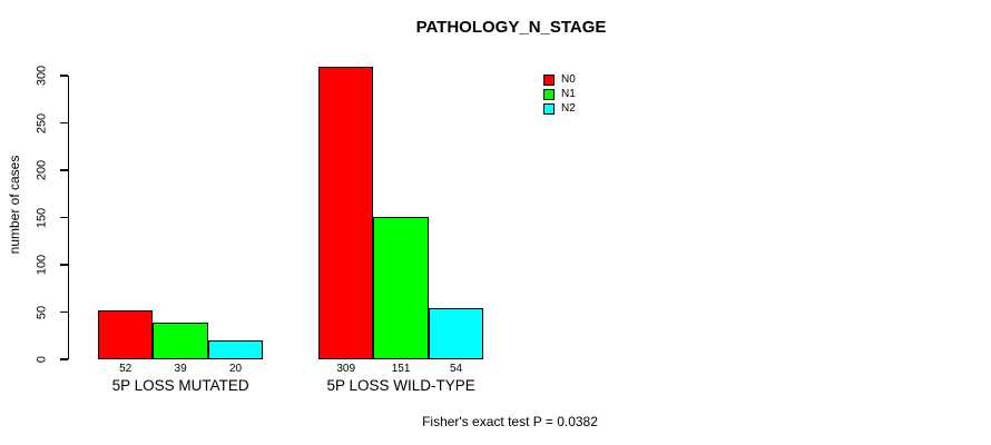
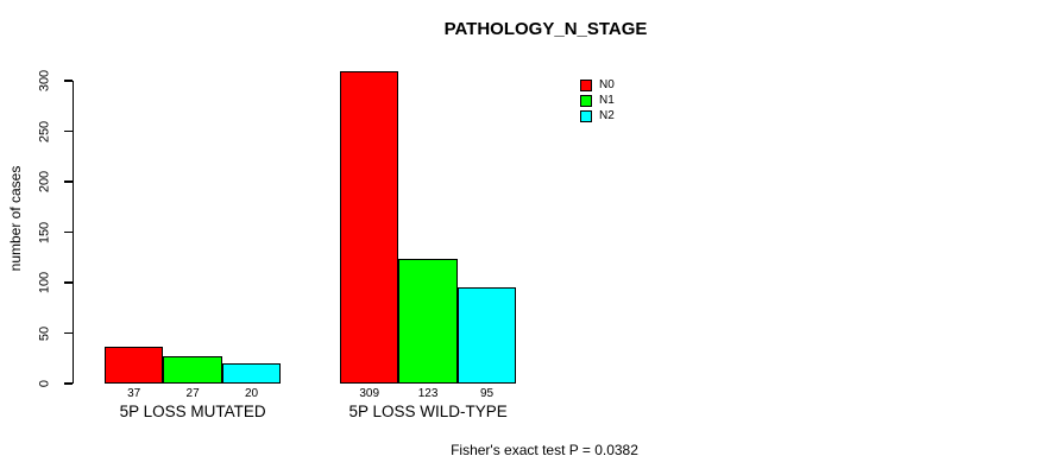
N0/5P LOSS MUTATED: 52 -> 37
N1/5P LOSS MUTATED: 39 -> 27
N1/5P LOSS WILD-TYPE: 151 -> 123
N2/5P LOSS WILD-TYPE: 54 -> 95
